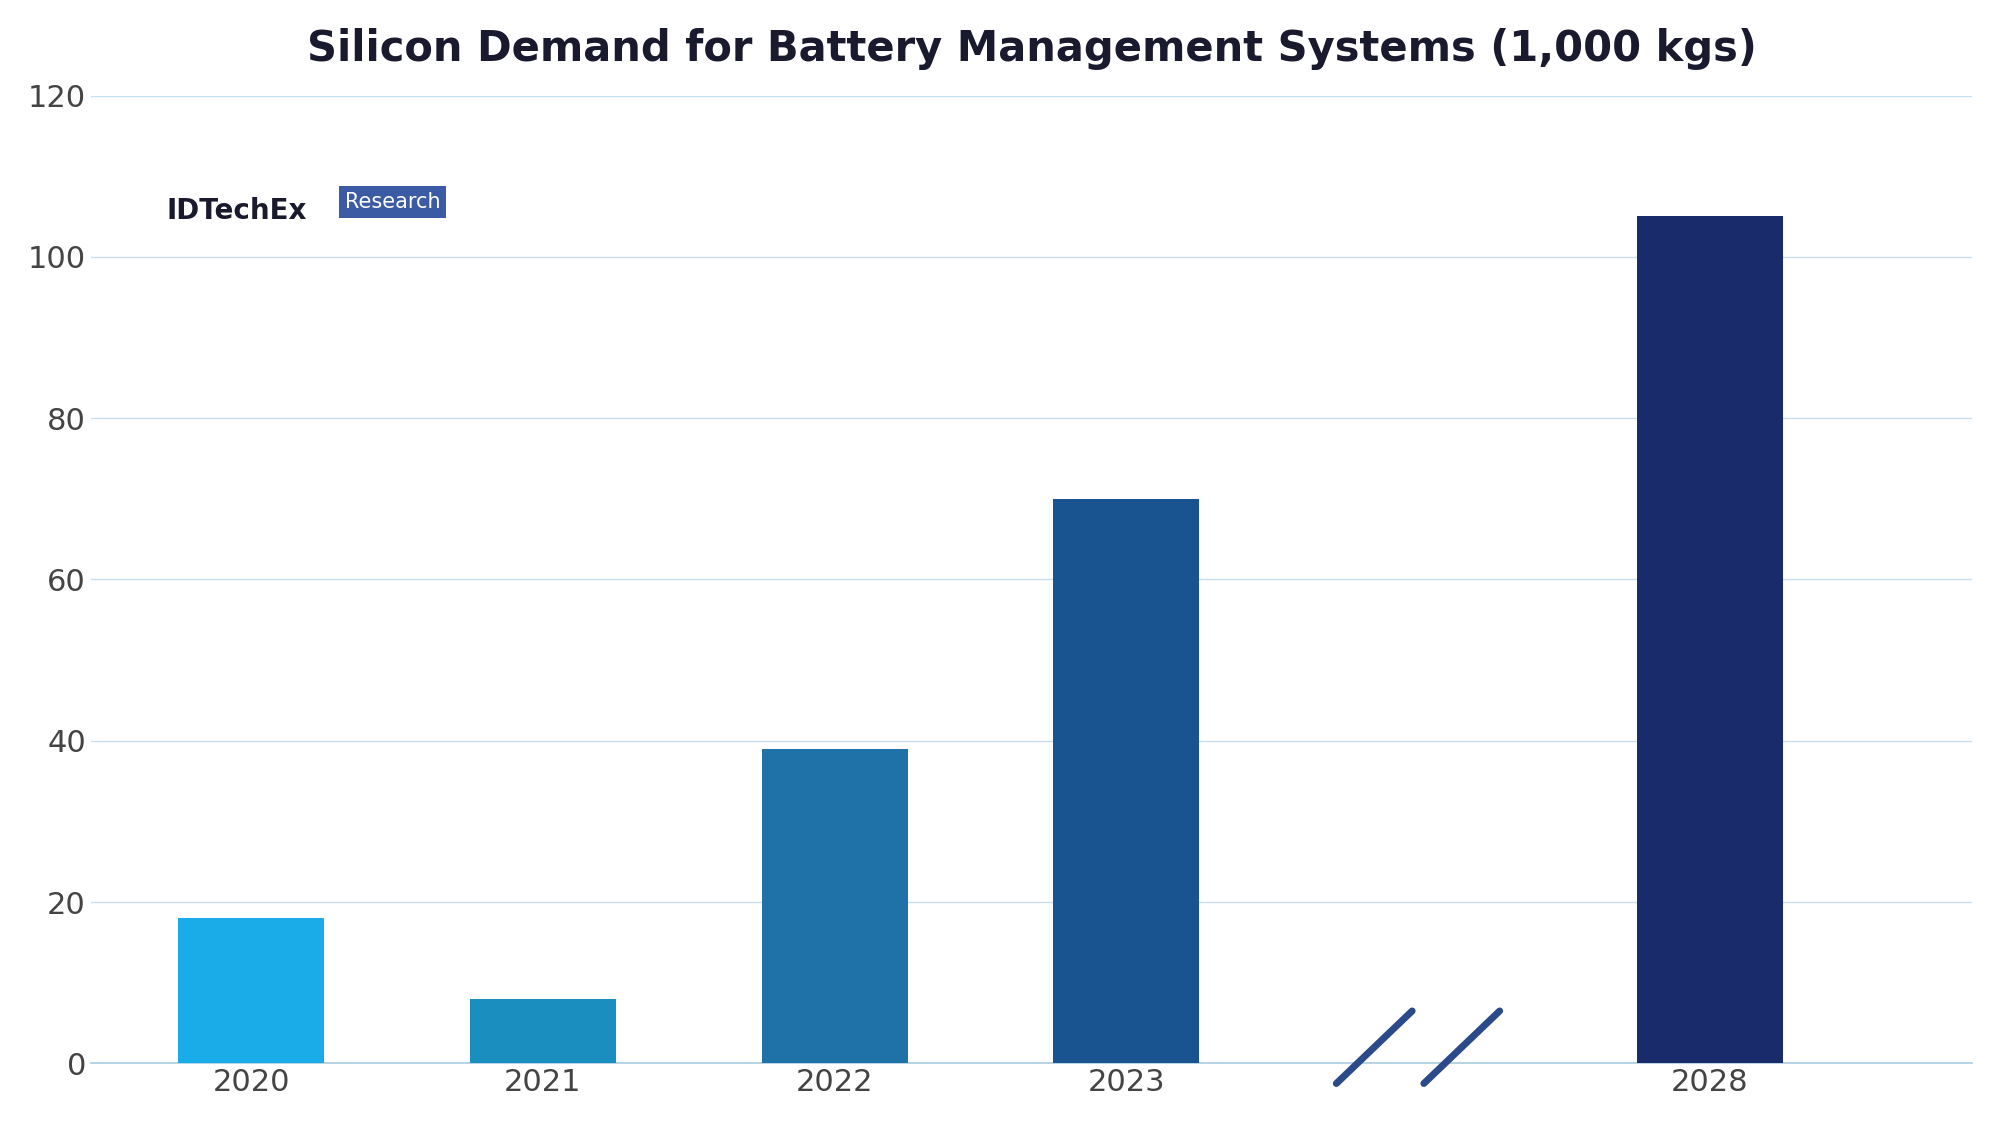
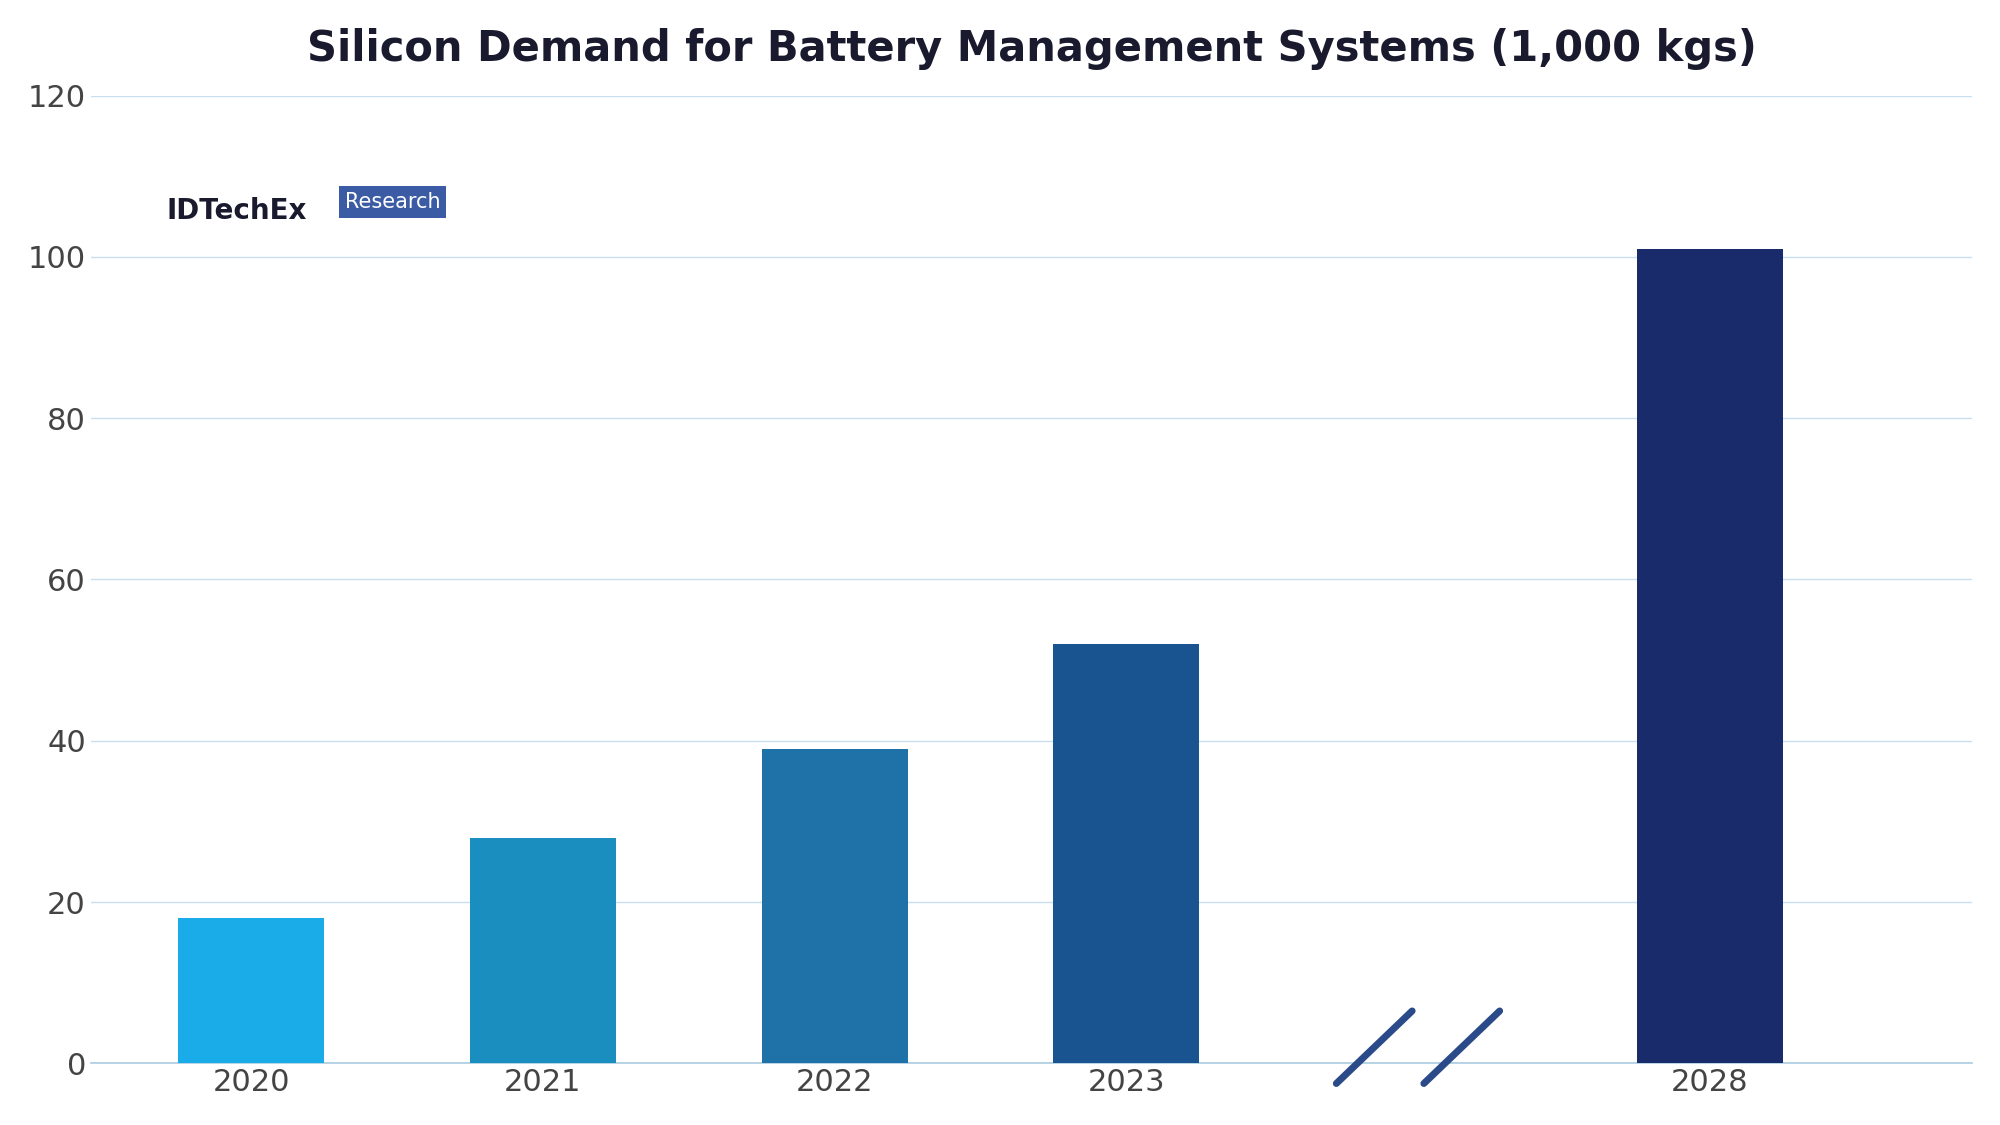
2021: 8 -> 28
2023: 70 -> 52
2028: 105 -> 101
